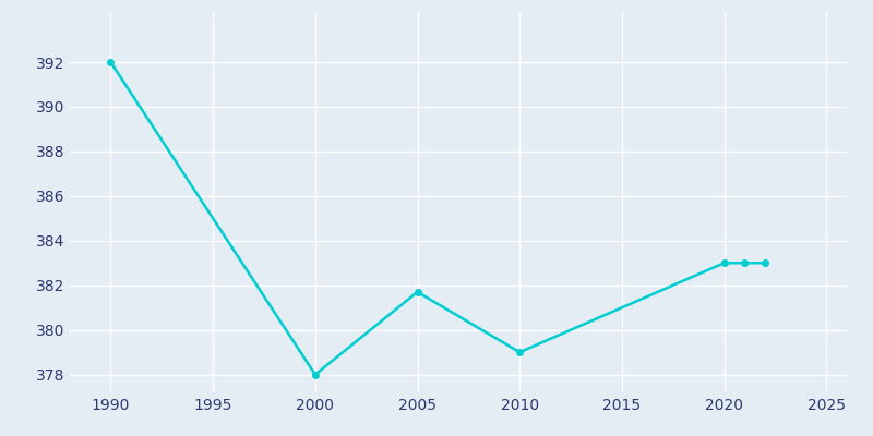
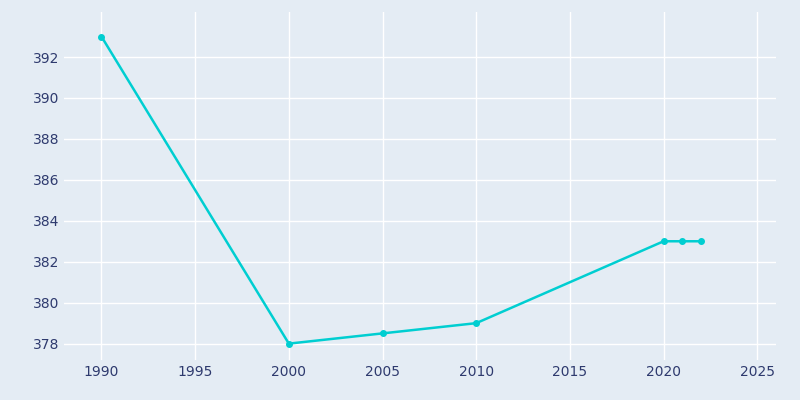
1990: 392.0 -> 393.0
2005: 381.7 -> 378.5
